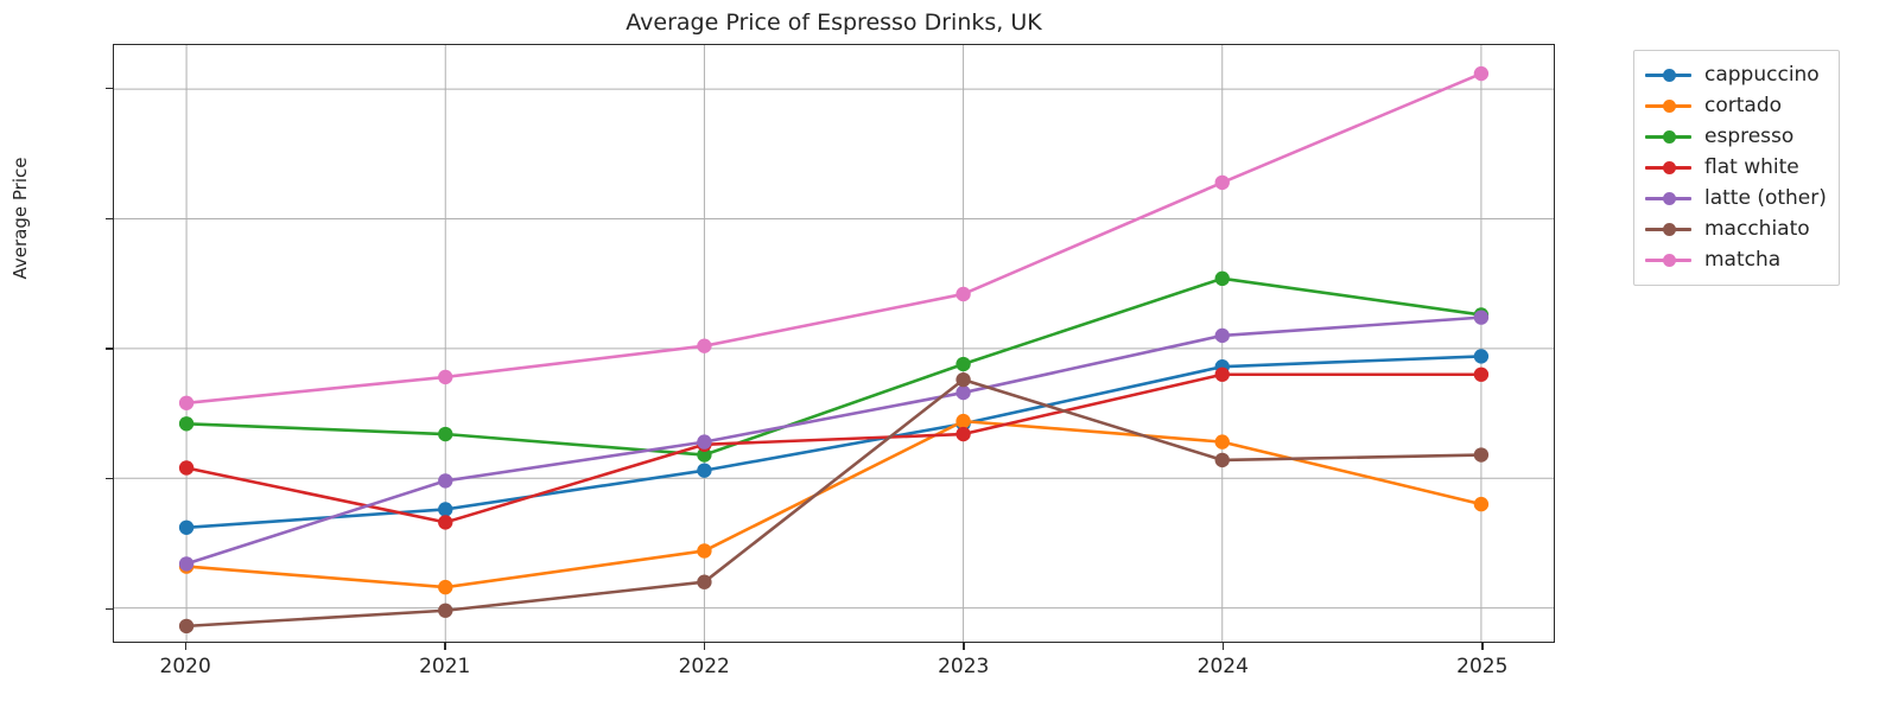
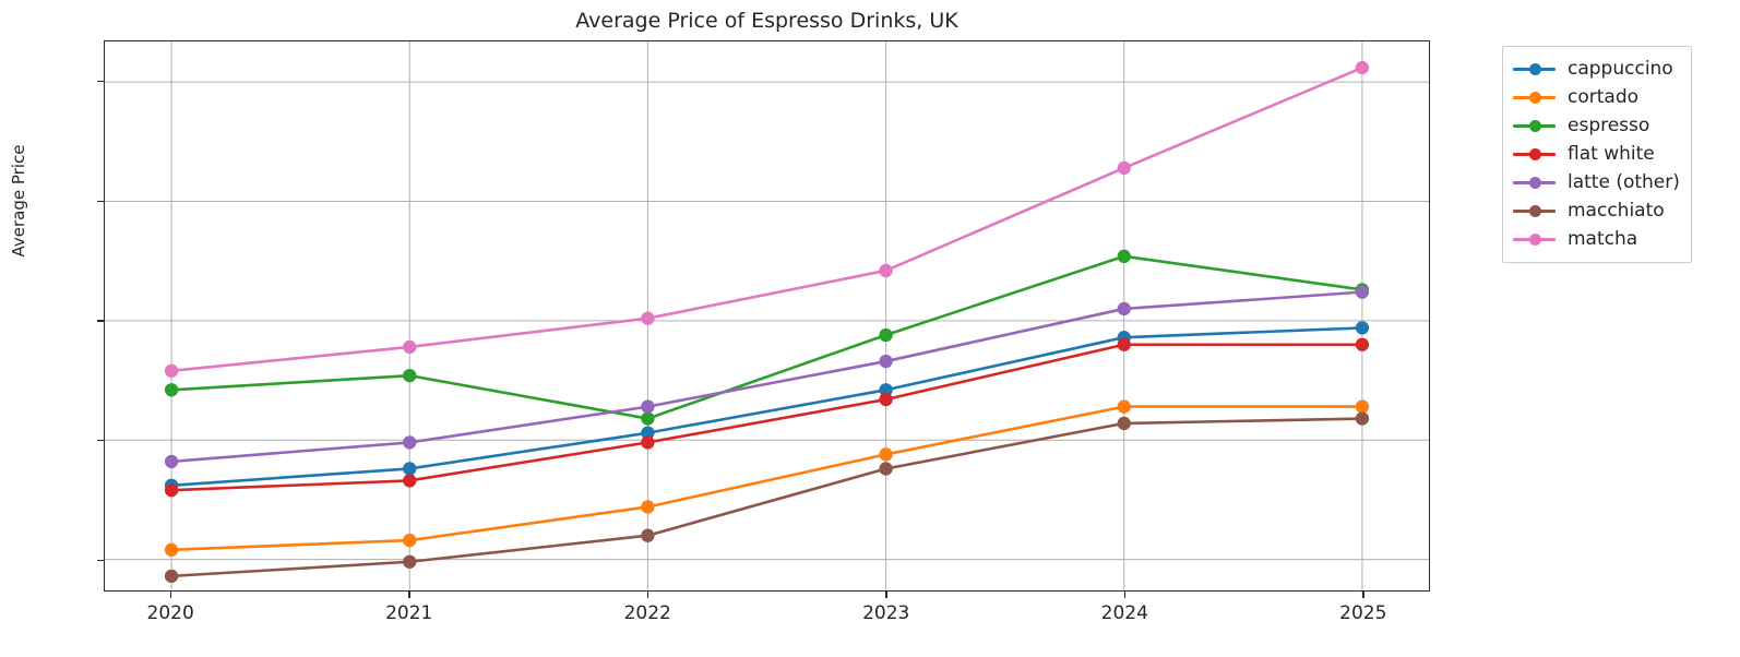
cortado/2020: 2.66 -> 2.54
flat white/2020: 3.04 -> 2.79
latte (other)/2020: 2.67 -> 2.91
espresso/2021: 3.17 -> 3.27
flat white/2022: 3.13 -> 2.99
cortado/2023: 3.22 -> 2.94
macchiato/2023: 3.38 -> 2.88
cortado/2025: 2.90 -> 3.14
